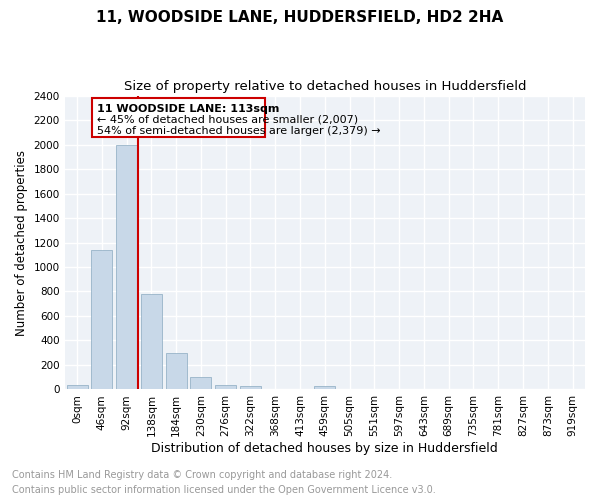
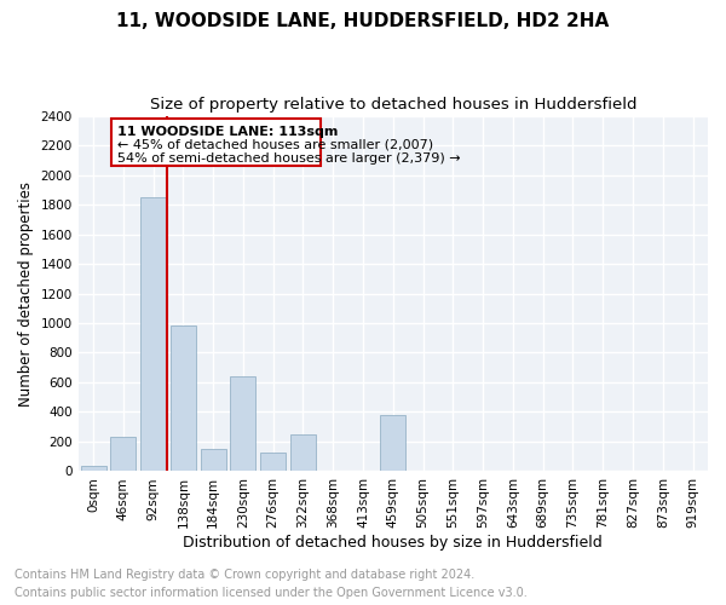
46sqm: 1140 -> 230
92sqm: 2000 -> 1850
138sqm: 780 -> 980
184sqm: 300 -> 150
230sqm: 100 -> 640
276sqm: 40 -> 130
322sqm: 20 -> 250
459sqm: 20 -> 380
